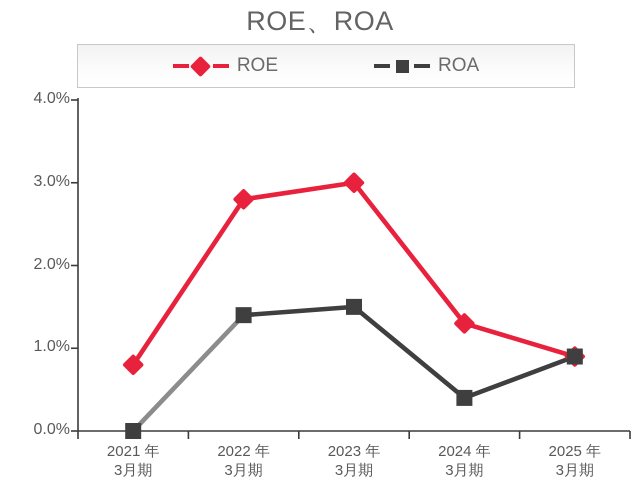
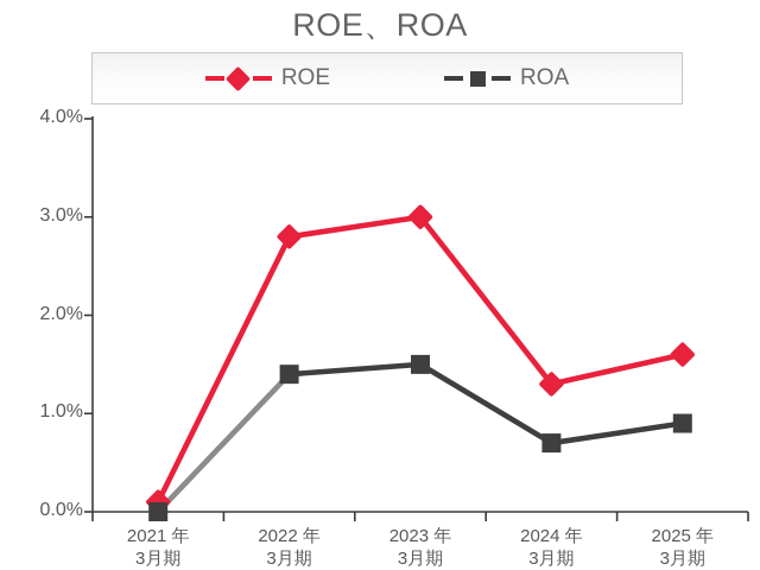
ROE/2021 年 3月期: 0.8% -> 0.1%
ROA/2024 年 3月期: 0.4% -> 0.7%
ROE/2025 年 3月期: 0.9% -> 1.6%
